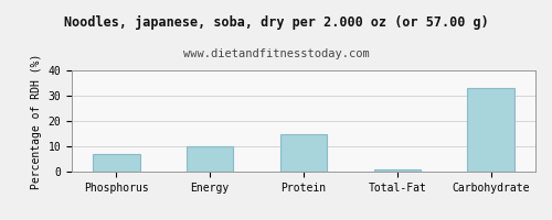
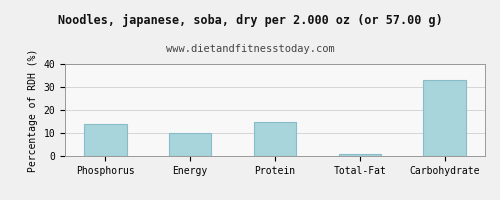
Phosphorus: 7 -> 14
